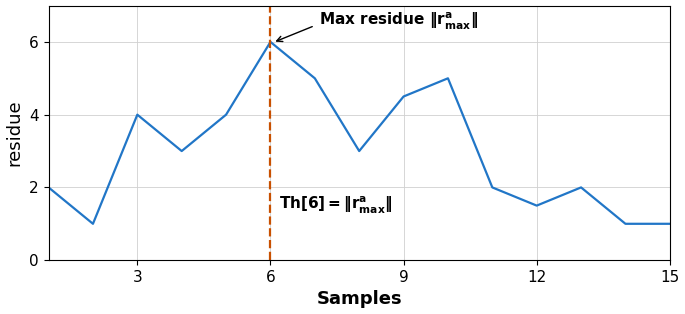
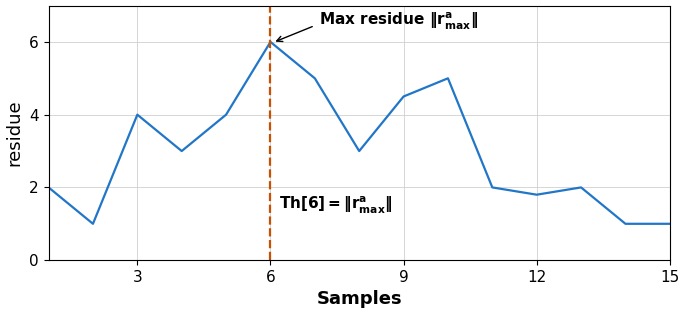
12: 1.5 -> 1.8
